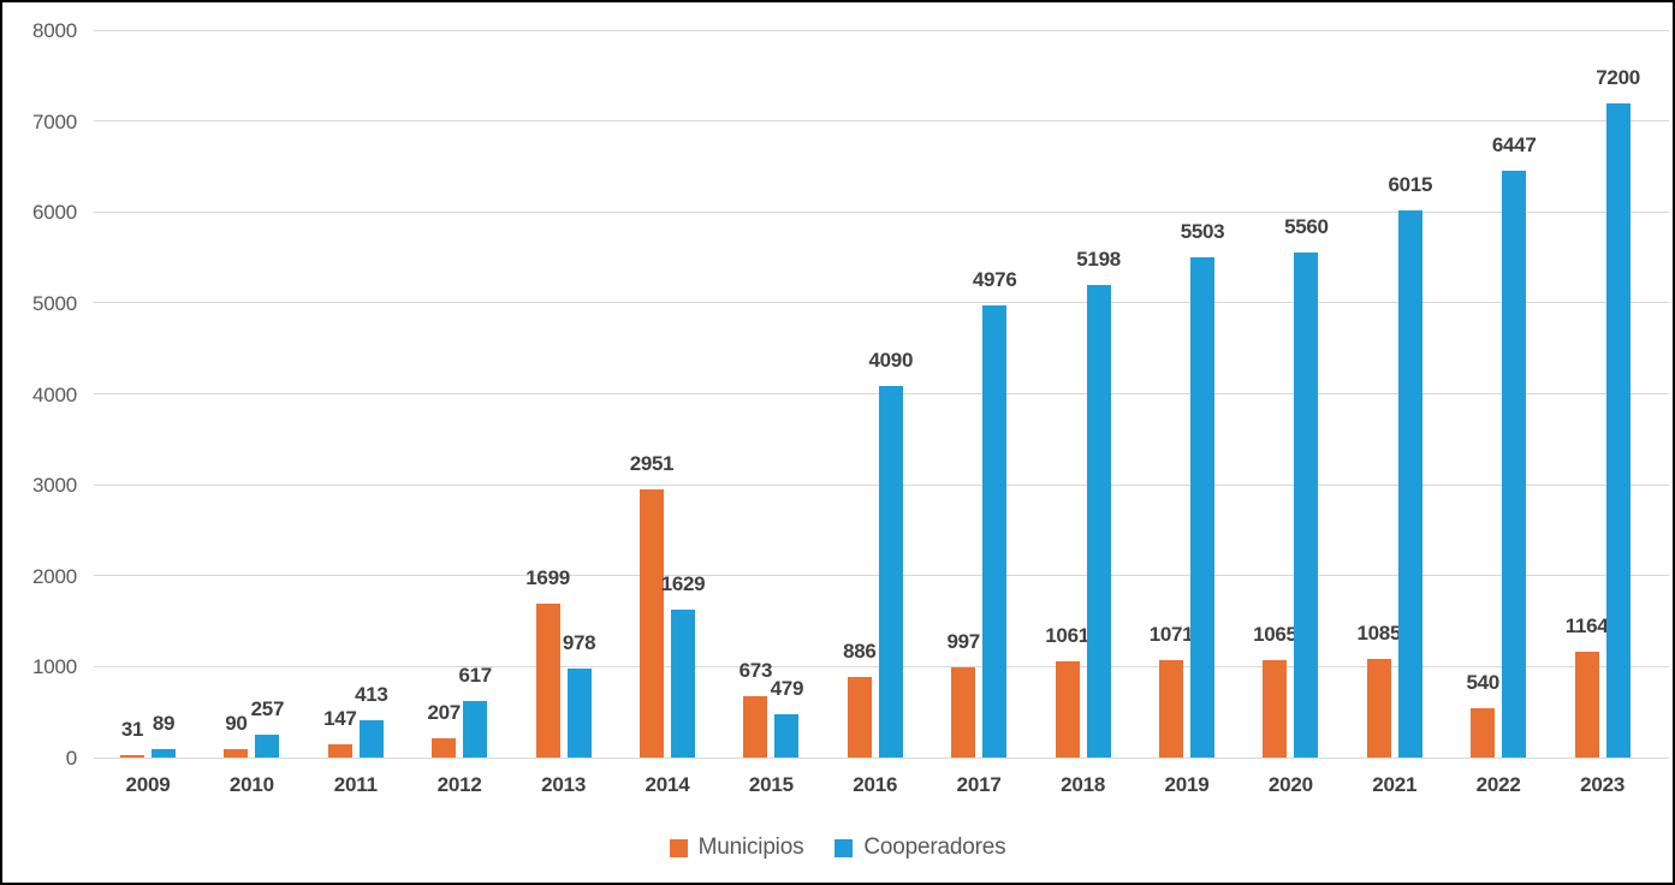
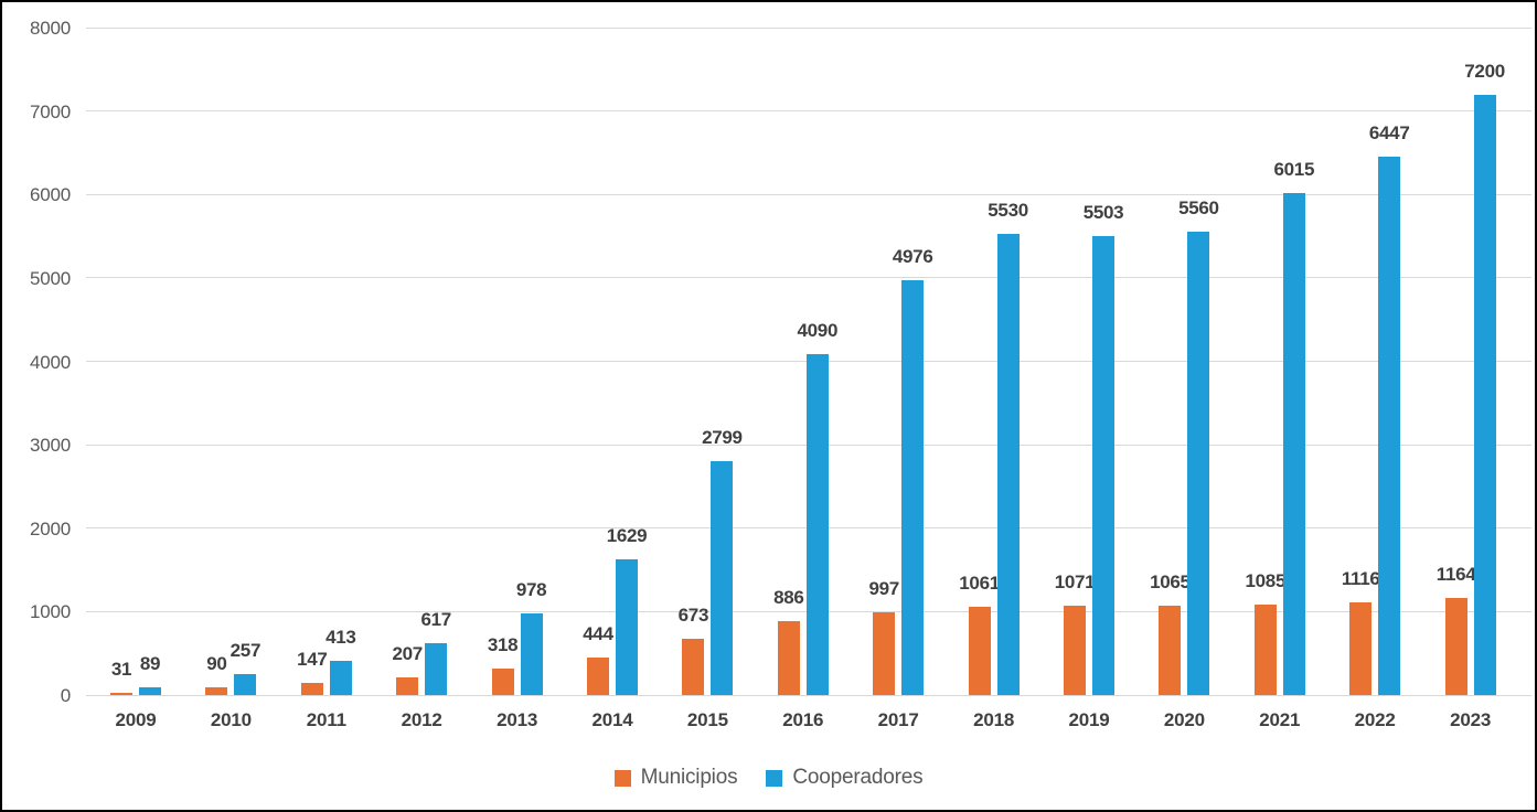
Municipios/2013: 1699 -> 318
Municipios/2014: 2951 -> 444
Cooperadores/2015: 479 -> 2799
Cooperadores/2018: 5198 -> 5530
Municipios/2022: 540 -> 1116
